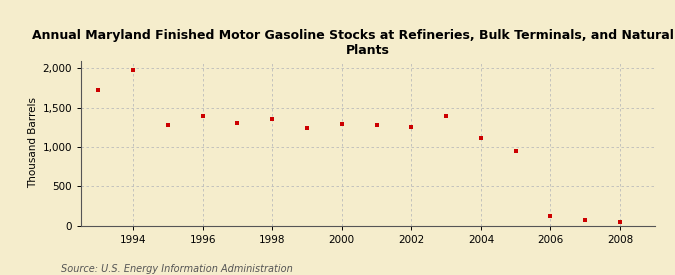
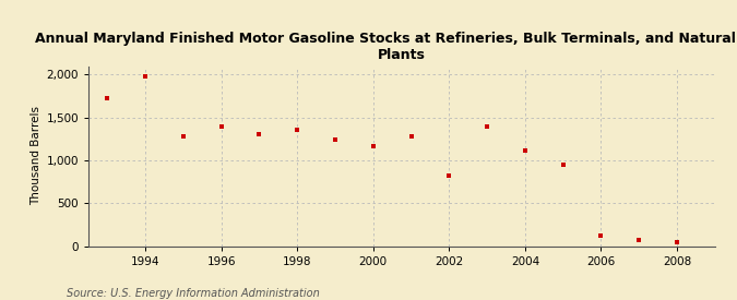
2000: 1,300 -> 1,160
2002: 1,250 -> 820
